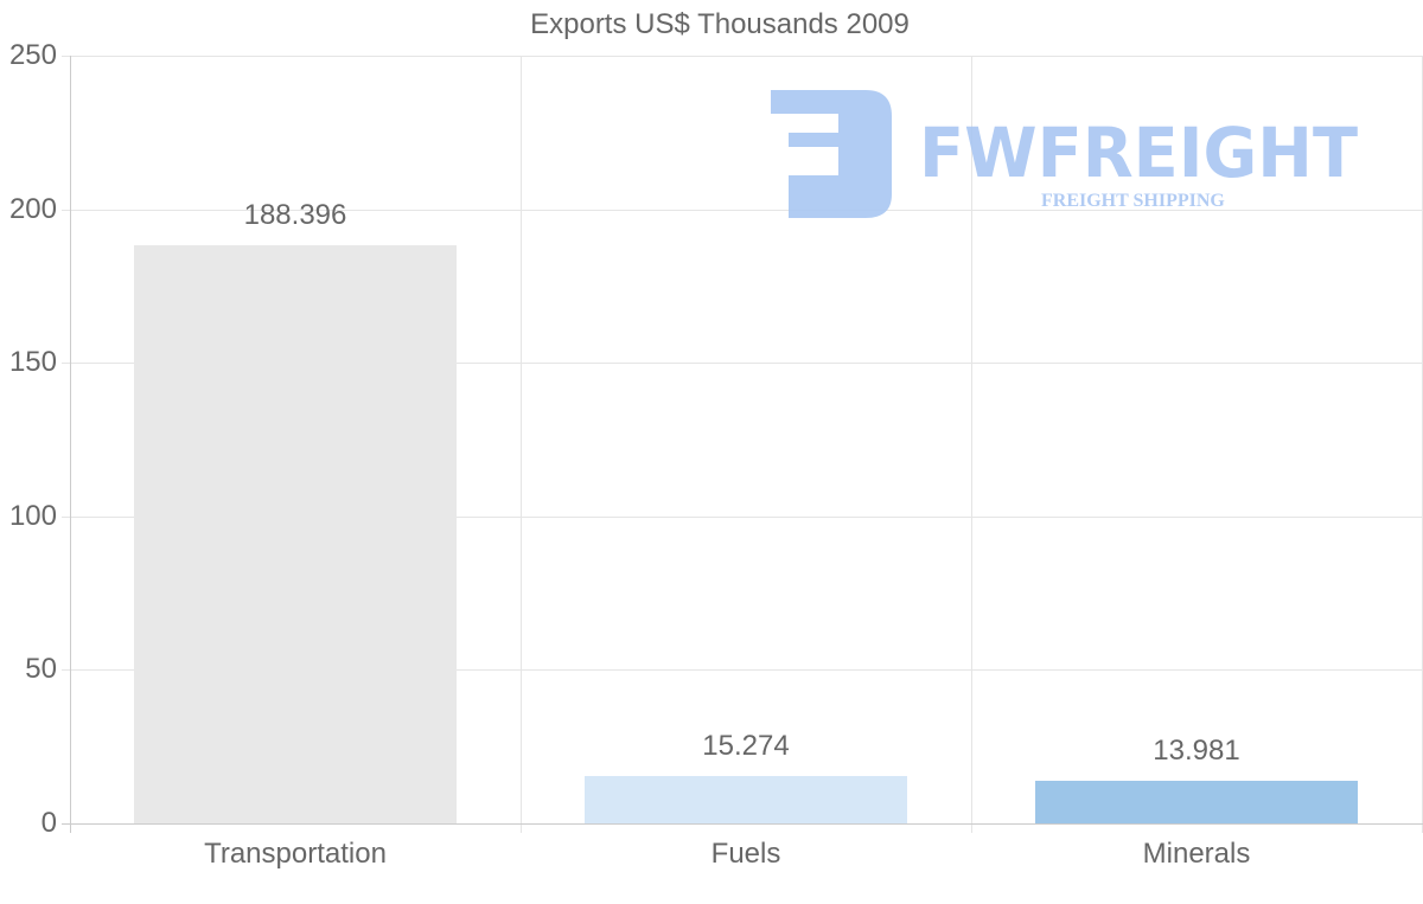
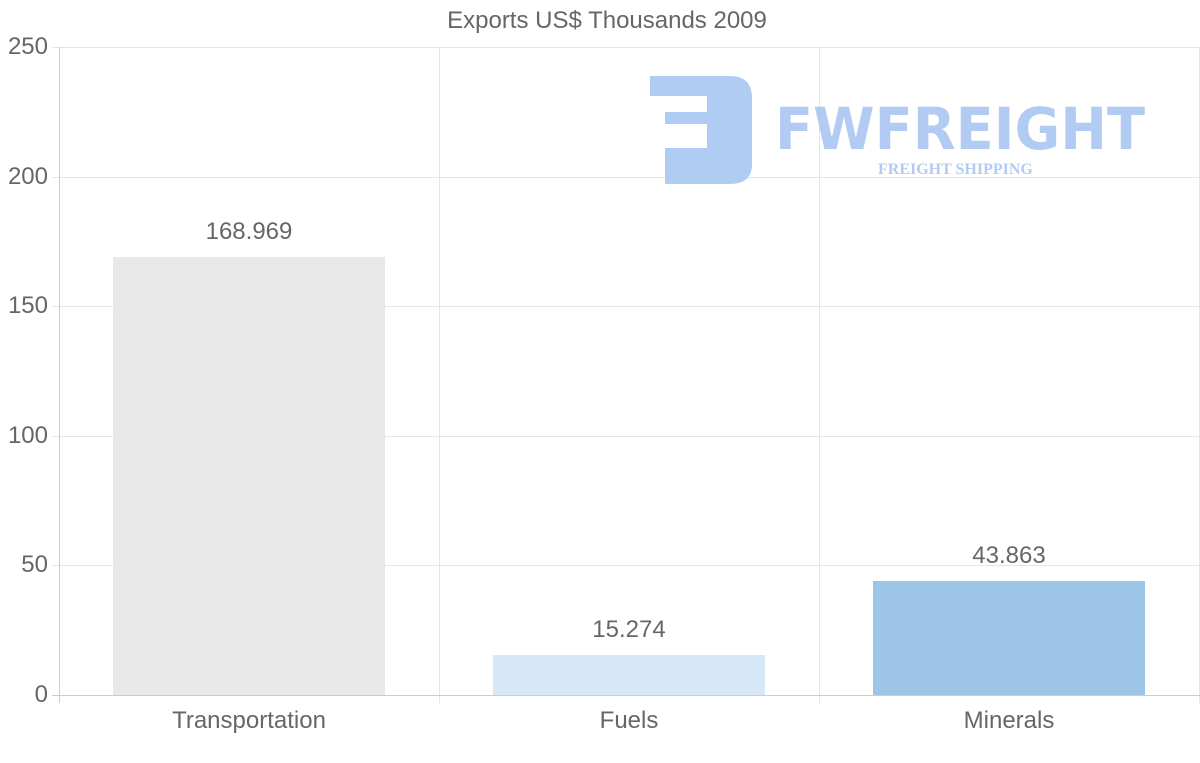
Transportation: 188.396 -> 168.969
Minerals: 13.981 -> 43.863
